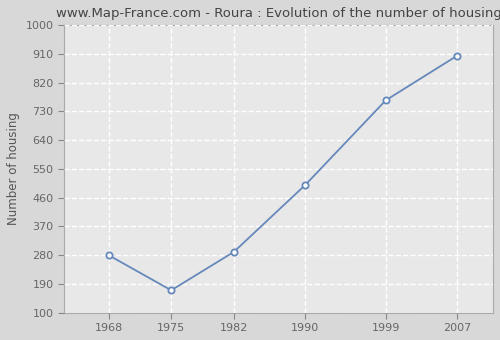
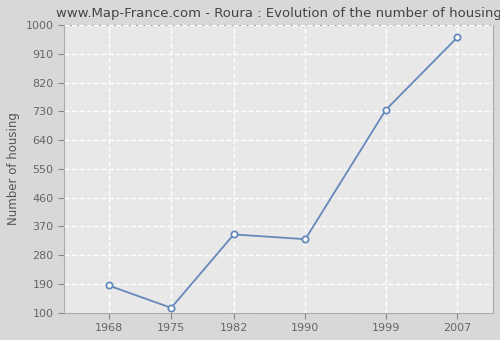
1968: 280 -> 185
1975: 170 -> 115
1982: 290 -> 345
1990: 500 -> 330
1999: 765 -> 735
2007: 905 -> 962
